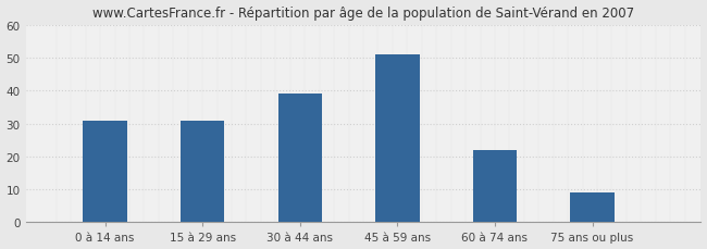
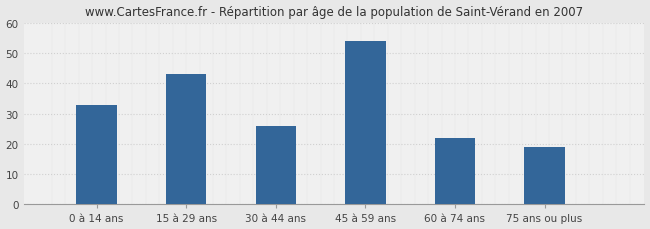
0 à 14 ans: 31 -> 33
15 à 29 ans: 31 -> 43
30 à 44 ans: 39 -> 26
45 à 59 ans: 51 -> 54
75 ans ou plus: 9 -> 19
